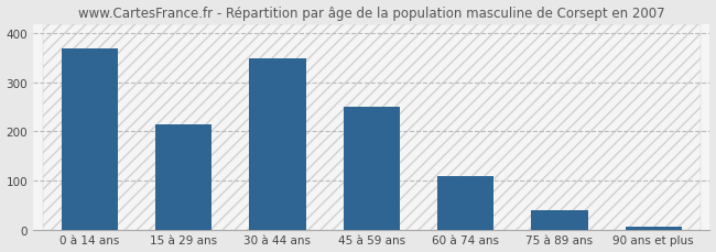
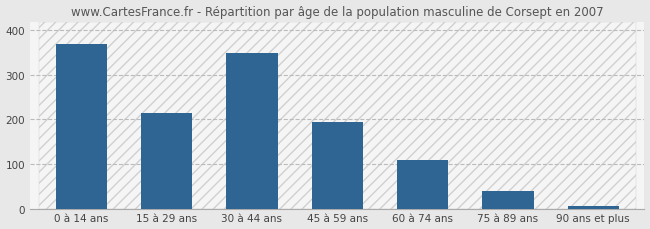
45 à 59 ans: 250 -> 195
